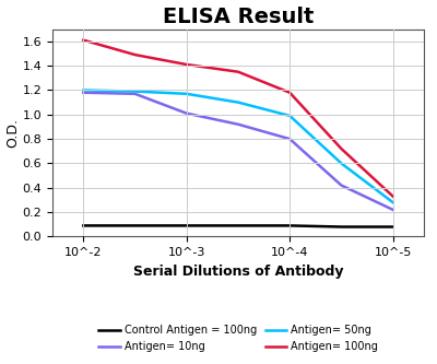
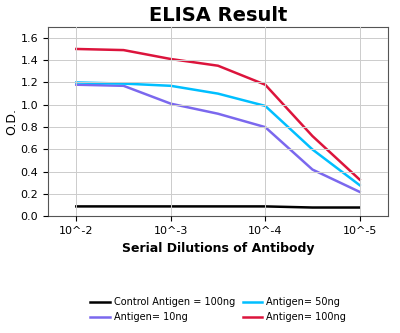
Antigen= 100ng/10^-2: 1.61 -> 1.50
